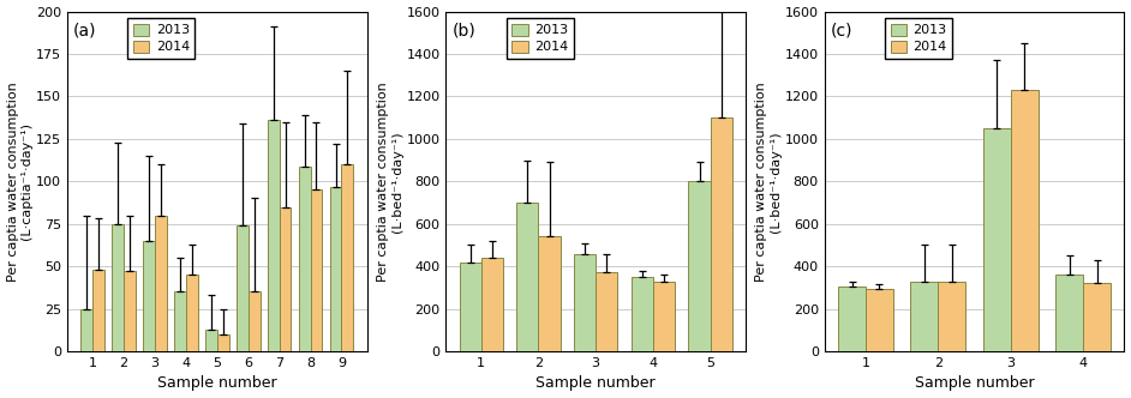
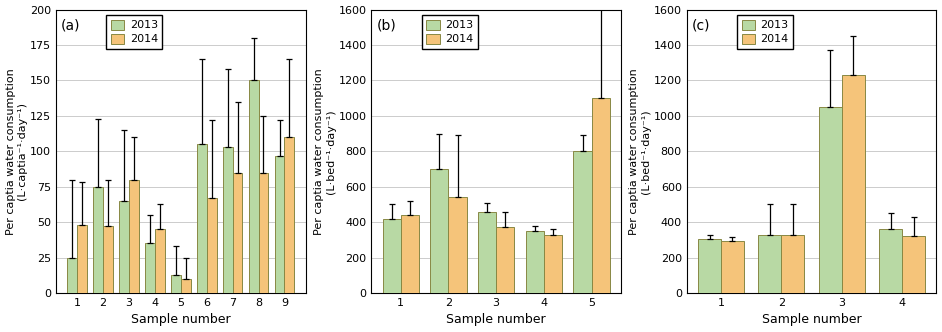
2013/6: 74 -> 105
2014/6: 35 -> 67
2013/7: 136 -> 103
2013/8: 109 -> 150
2014/8: 95 -> 85
